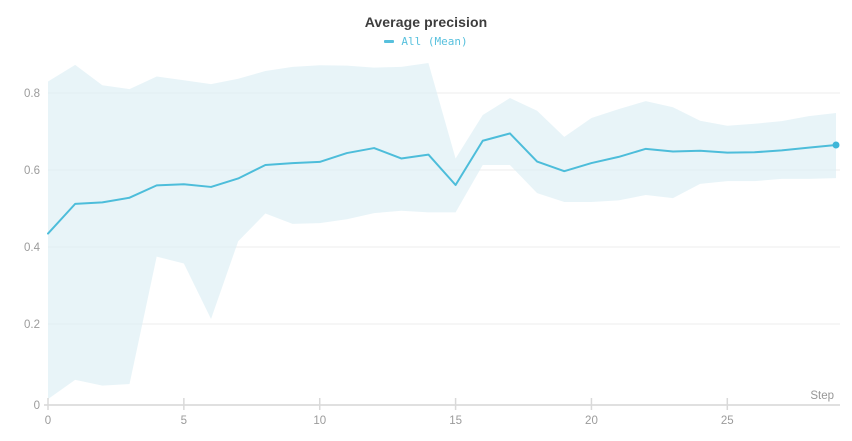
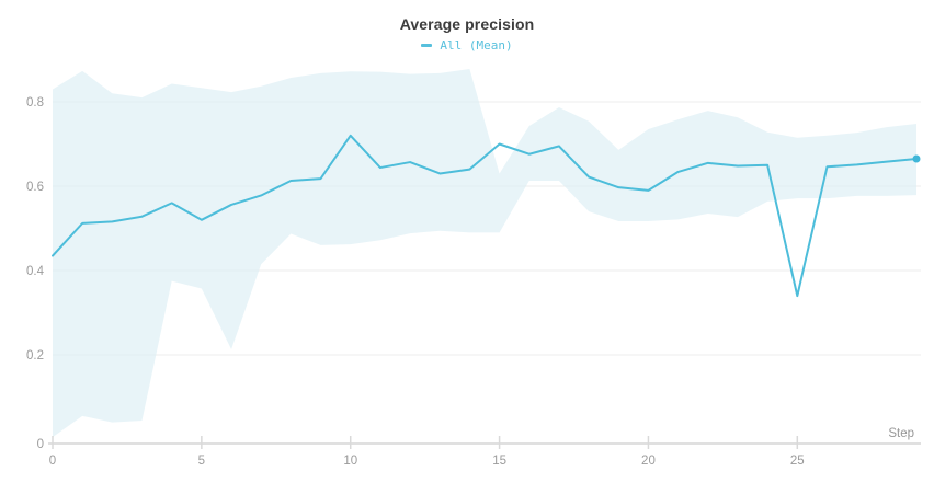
5: 0.56 -> 0.52
10: 0.62 -> 0.72
15: 0.56 -> 0.70
20: 0.62 -> 0.59
25: 0.65 -> 0.34
